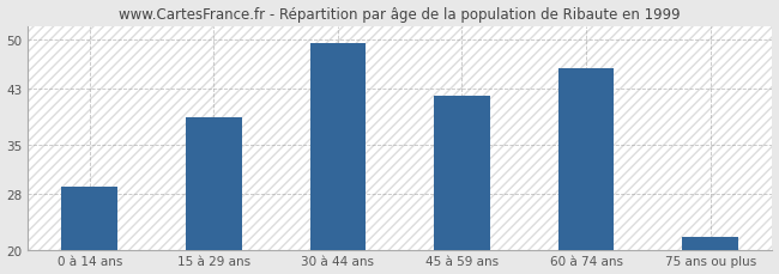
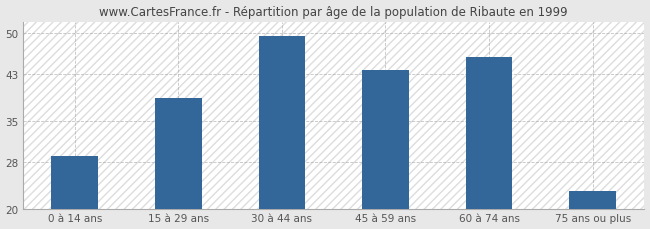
45 à 59 ans: 42.0 -> 43.8
75 ans ou plus: 22.0 -> 23.2
